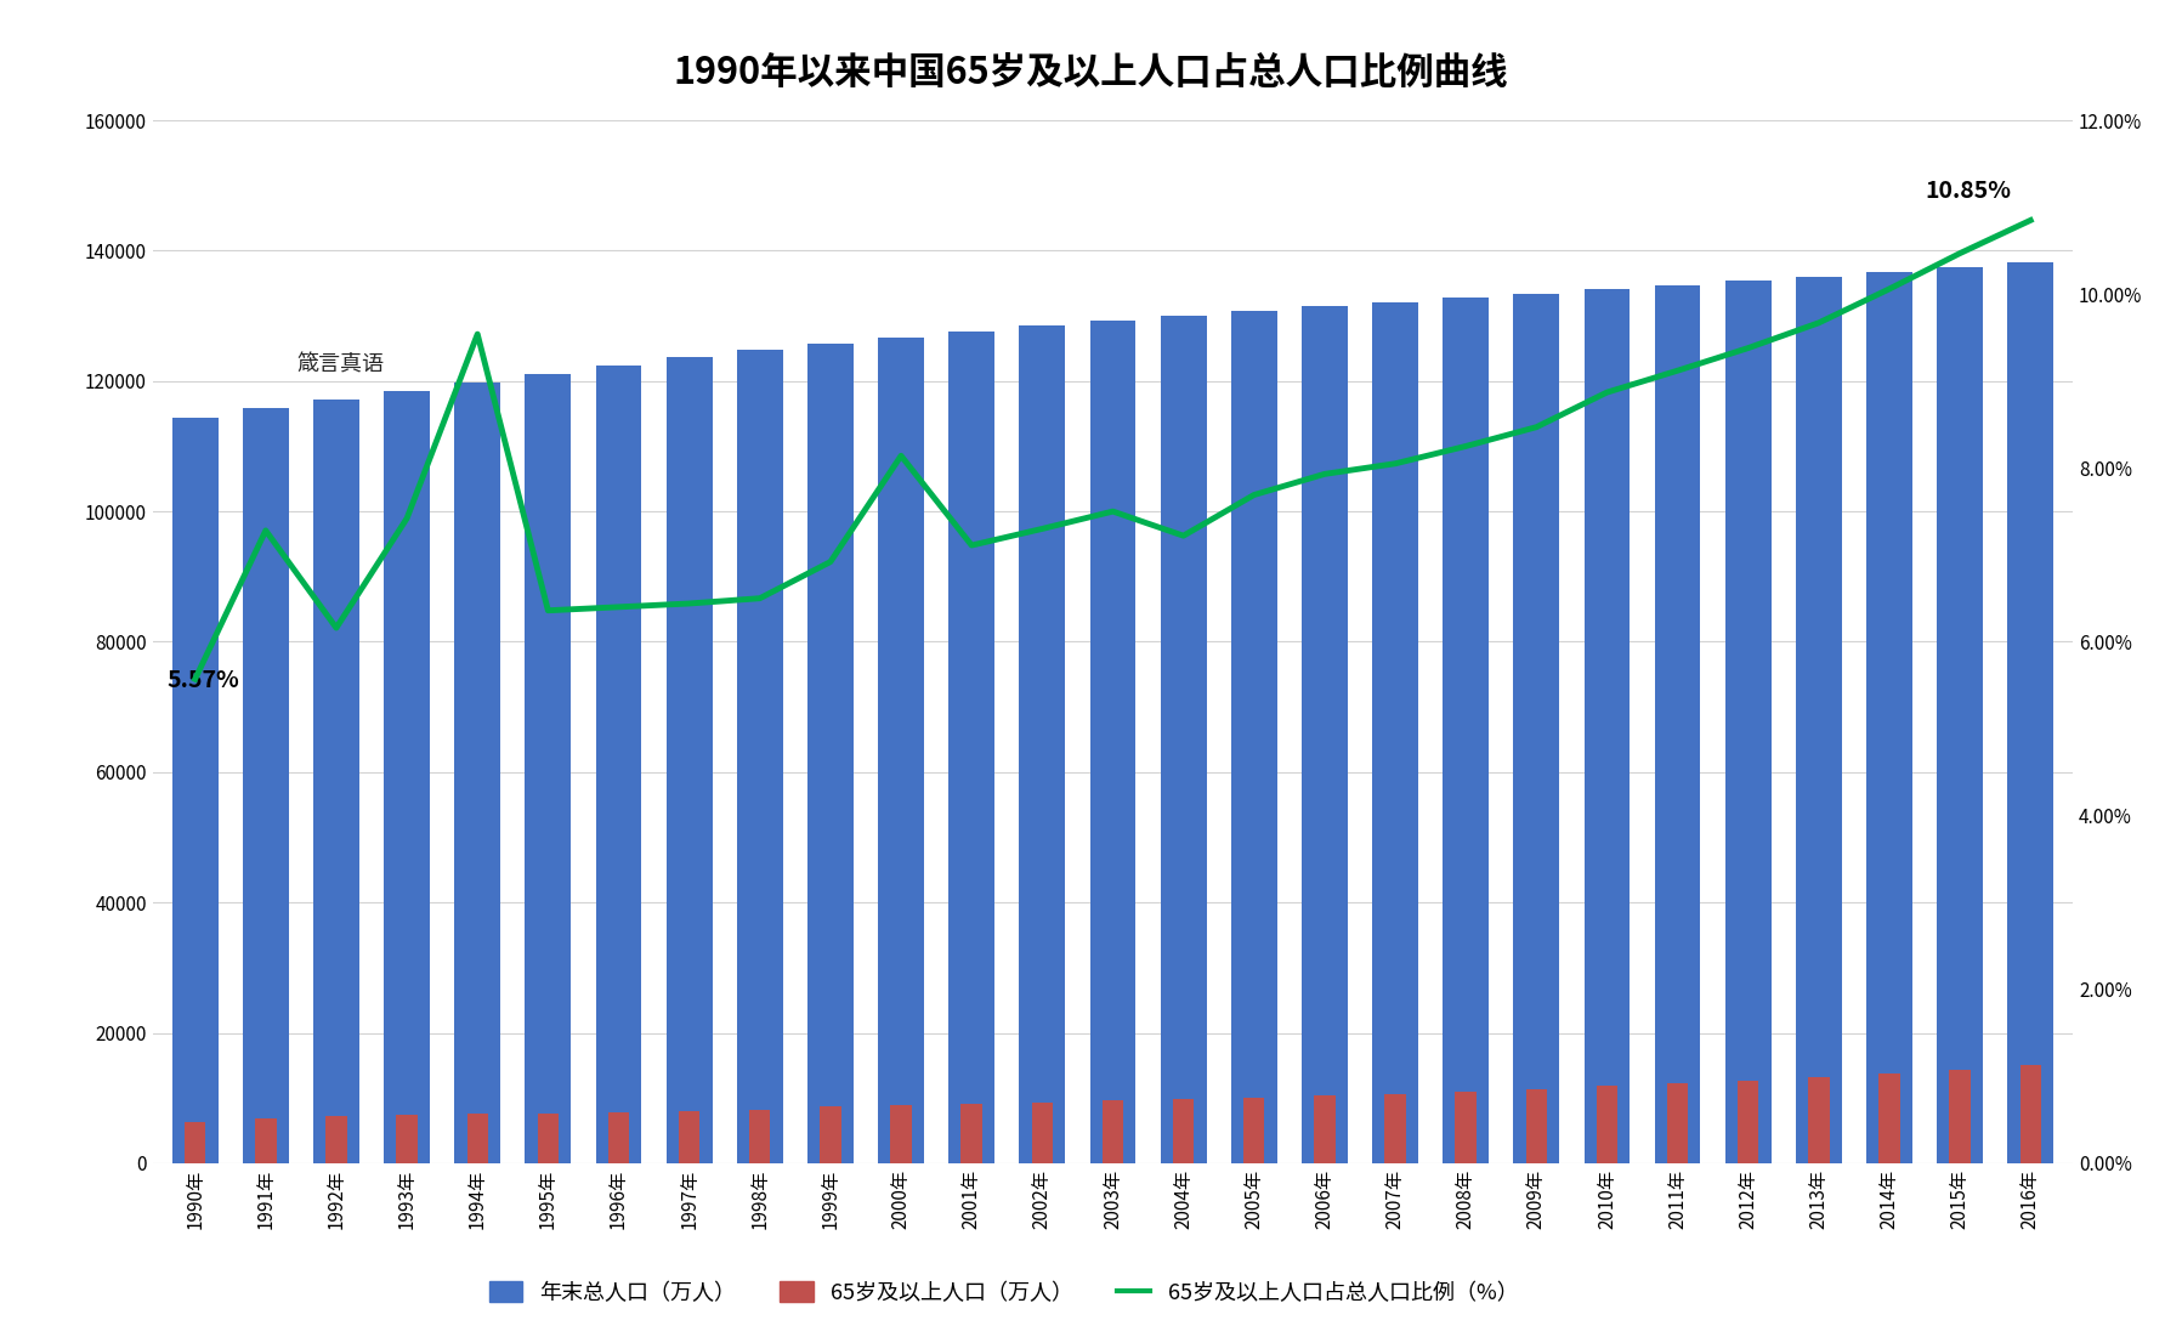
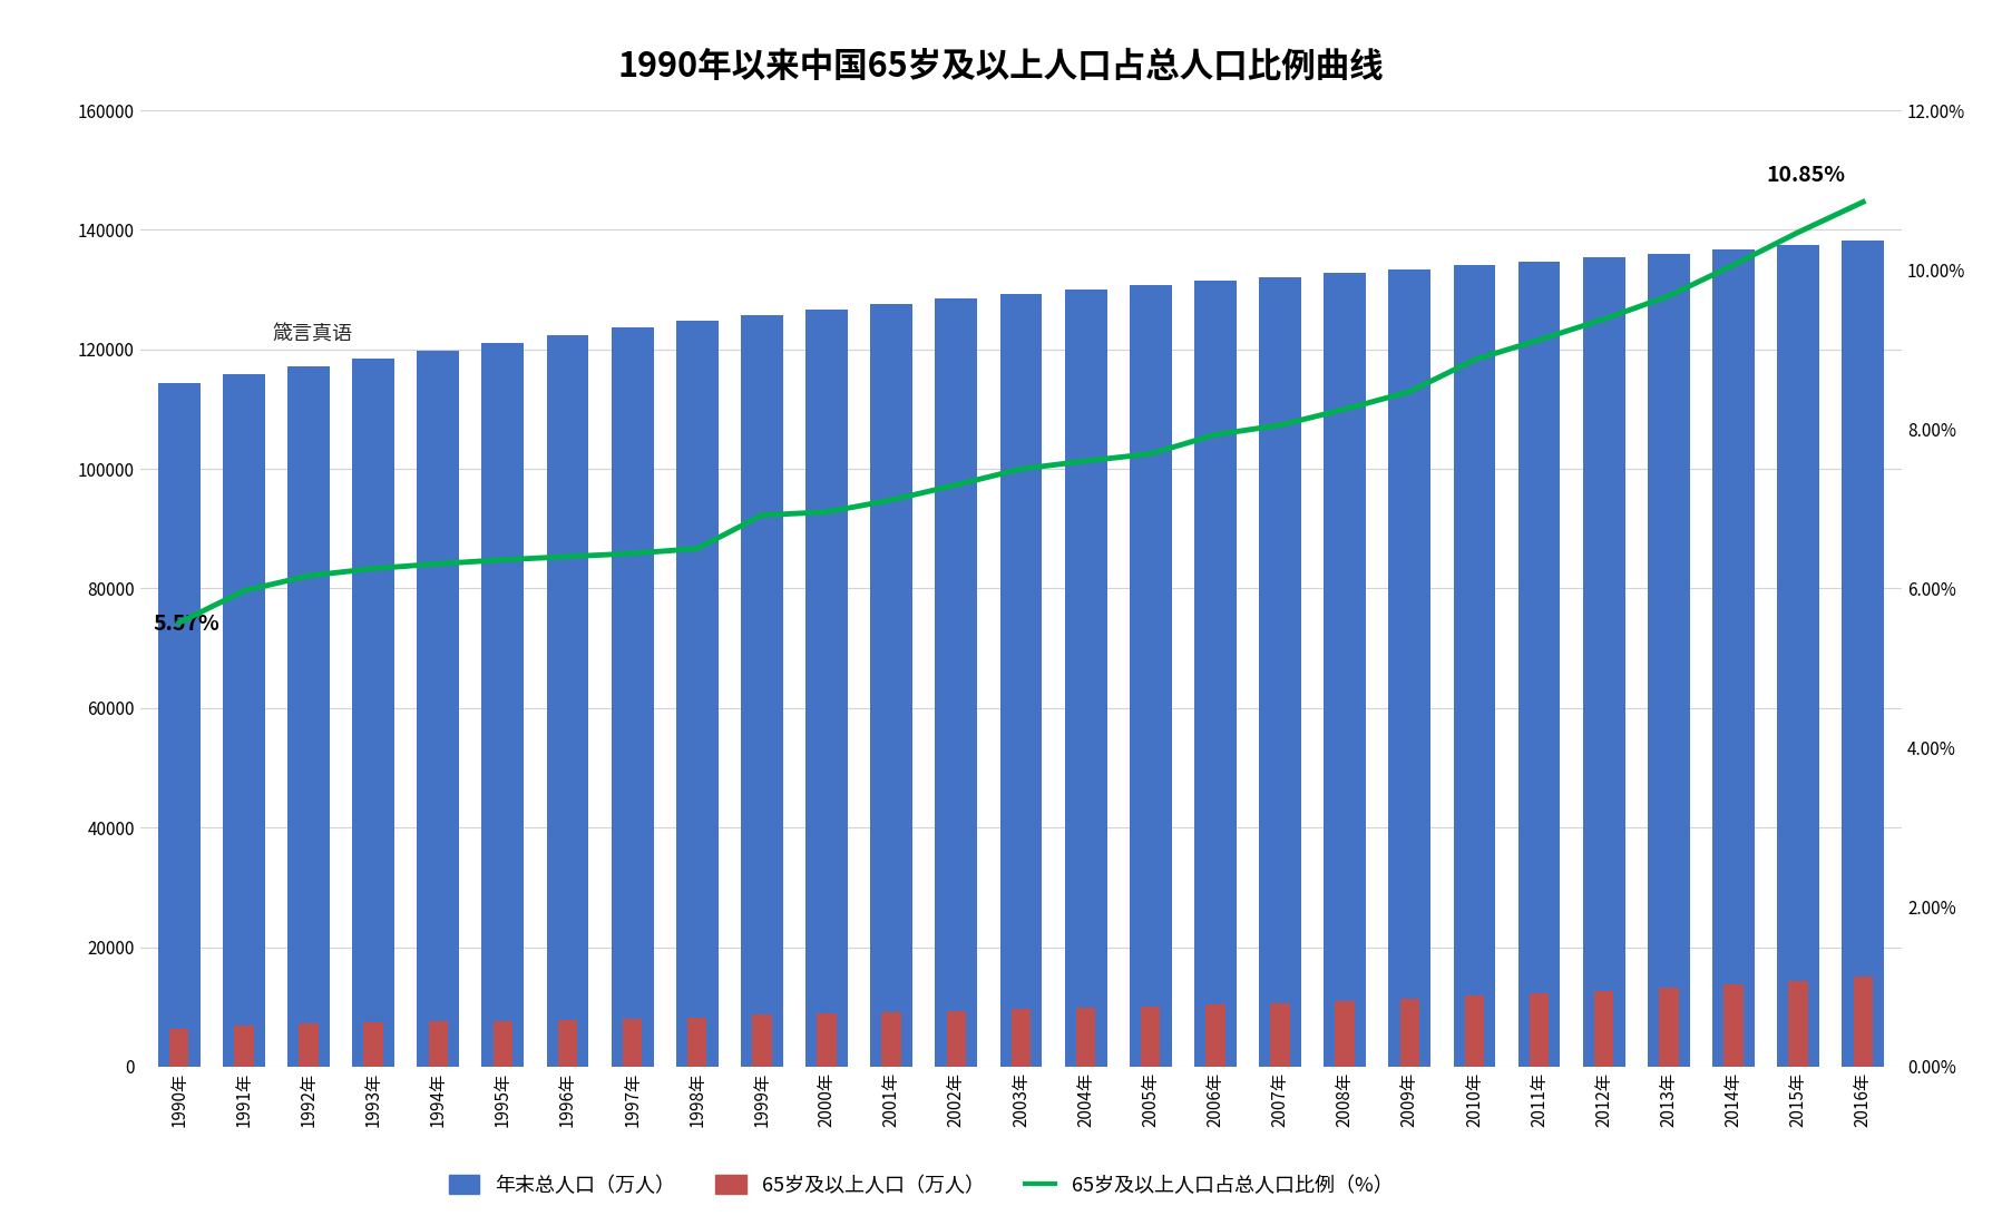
65岁及以上人口占总人口比例（%）/1991年: 7.28% -> 5.97%
65岁及以上人口占总人口比例（%）/1993年: 7.42% -> 6.25%
65岁及以上人口占总人口比例（%）/1994年: 9.54% -> 6.31%
65岁及以上人口占总人口比例（%）/2000年: 8.14% -> 6.96%
65岁及以上人口占总人口比例（%）/2004年: 7.22% -> 7.60%
